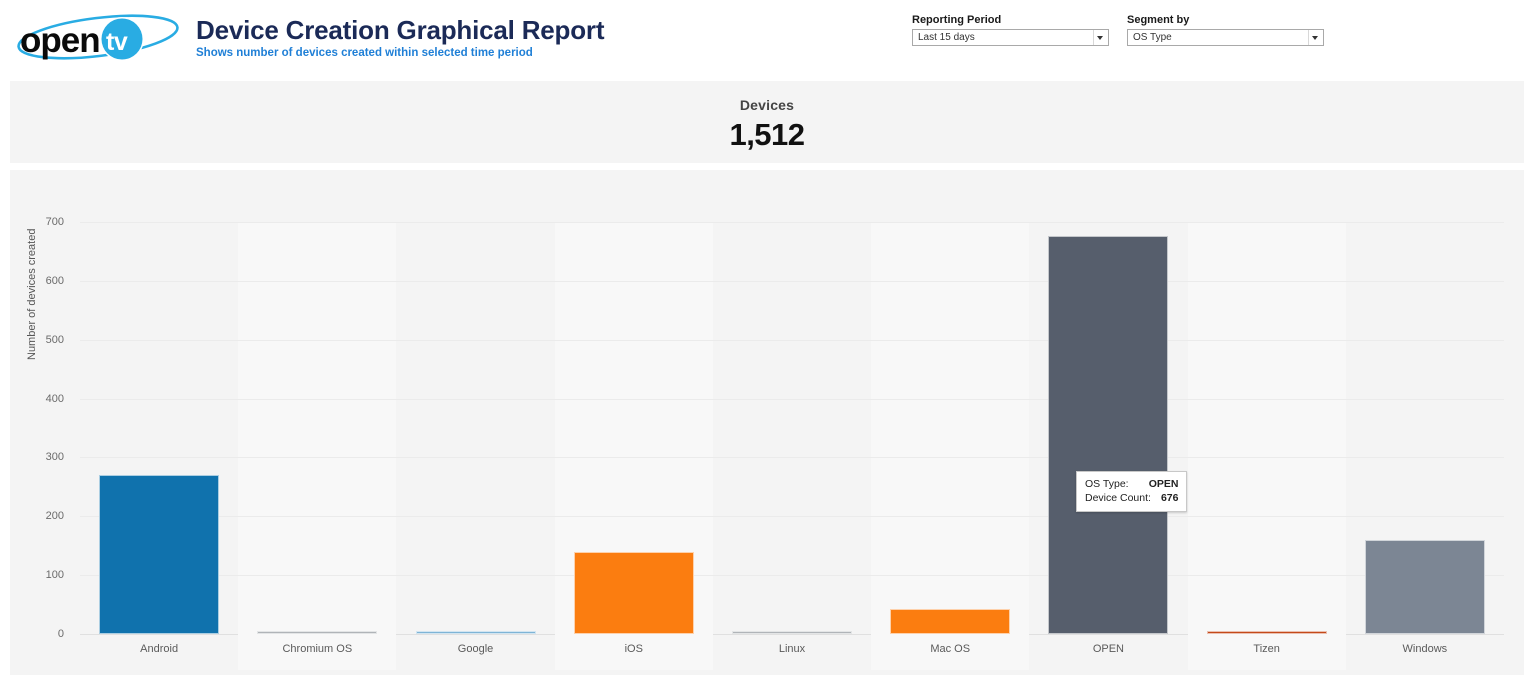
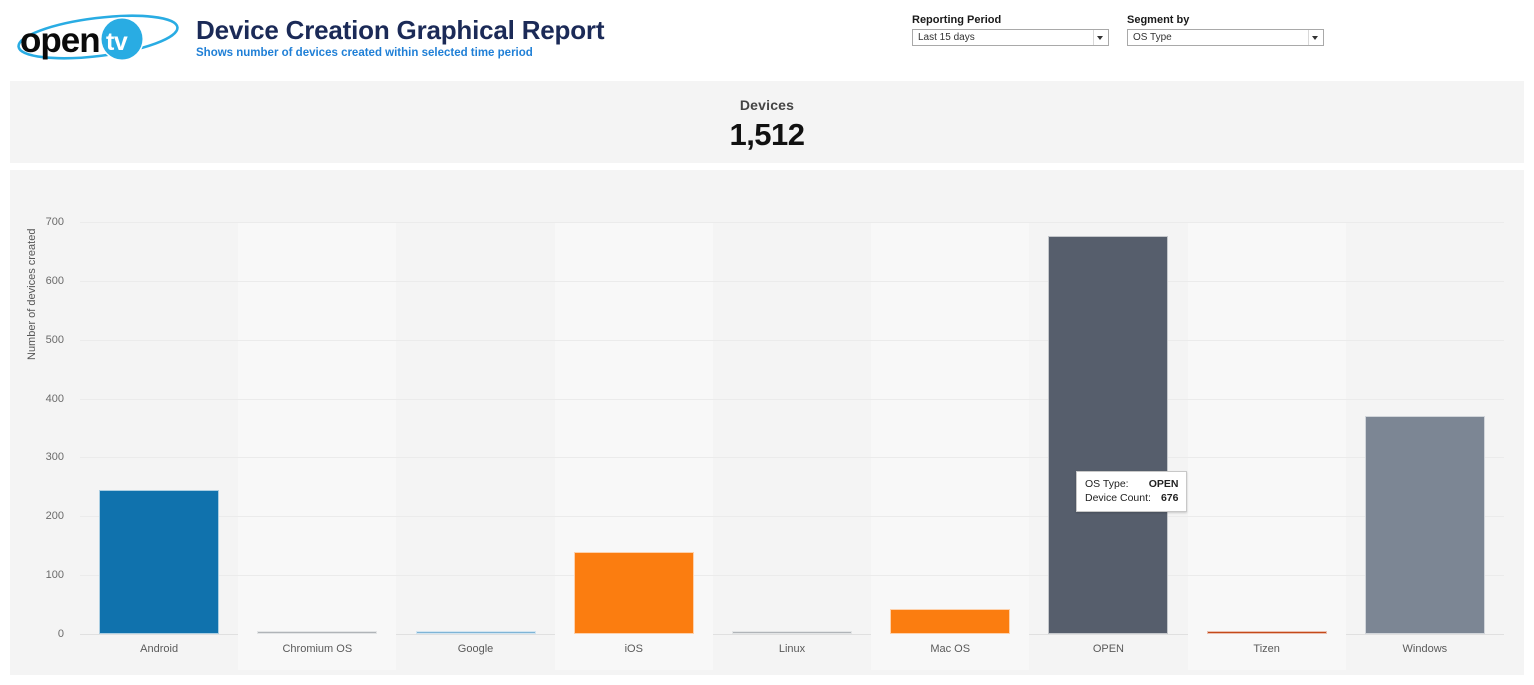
Android: 270 -> 240
Windows: 160 -> 370
